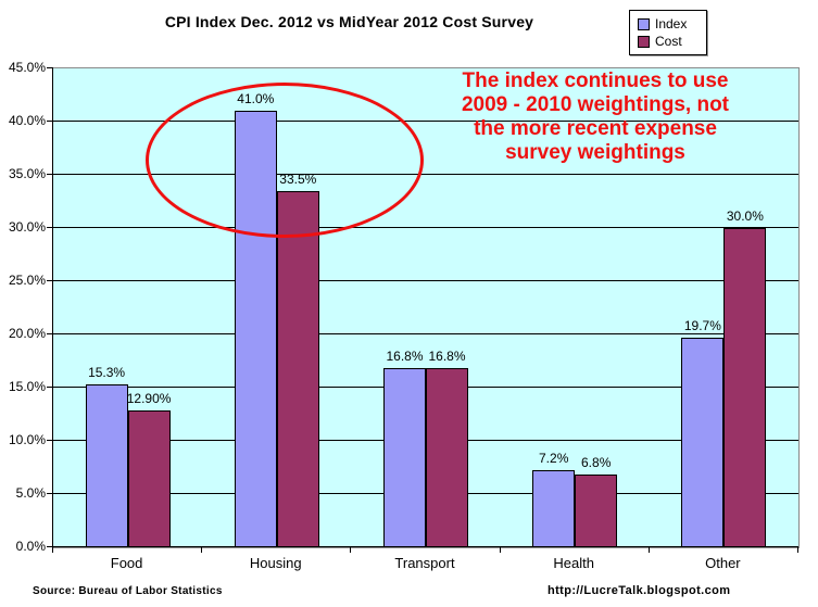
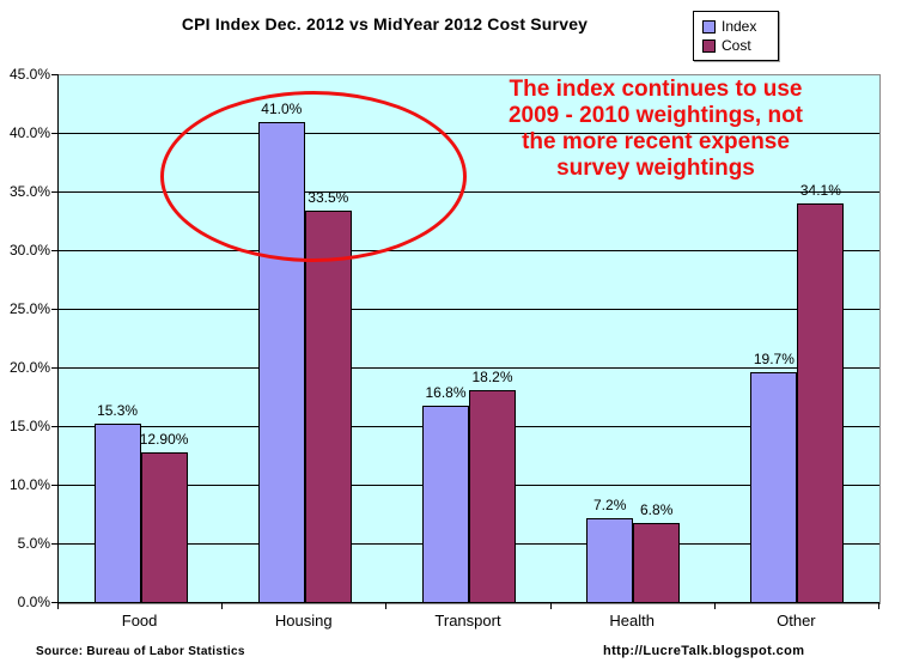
Cost/Transport: 16.8% -> 18.2%
Cost/Other: 30.0% -> 34.1%
